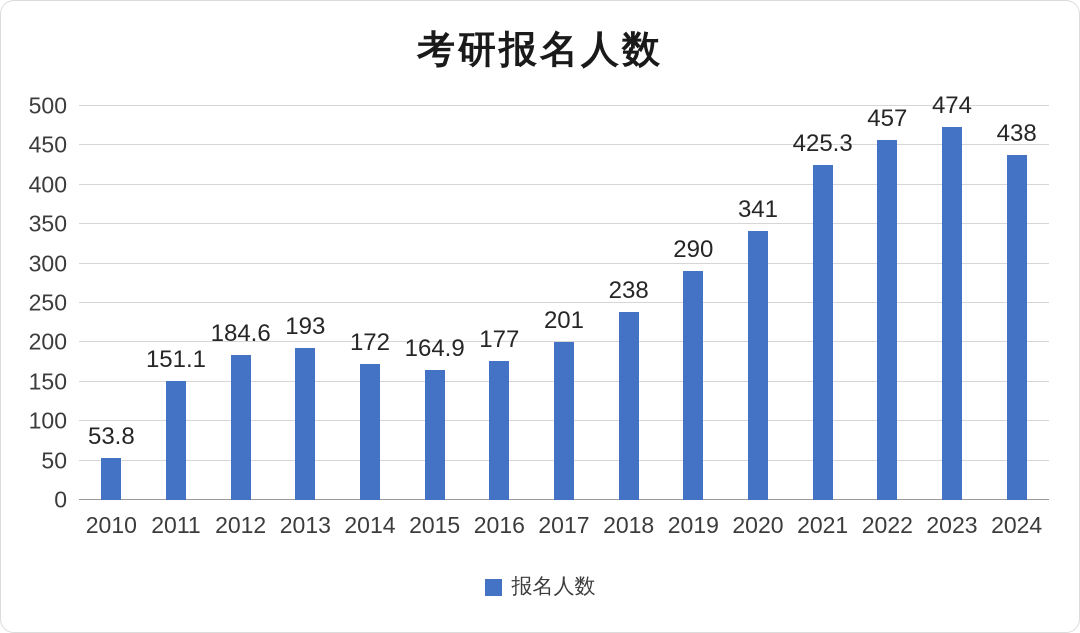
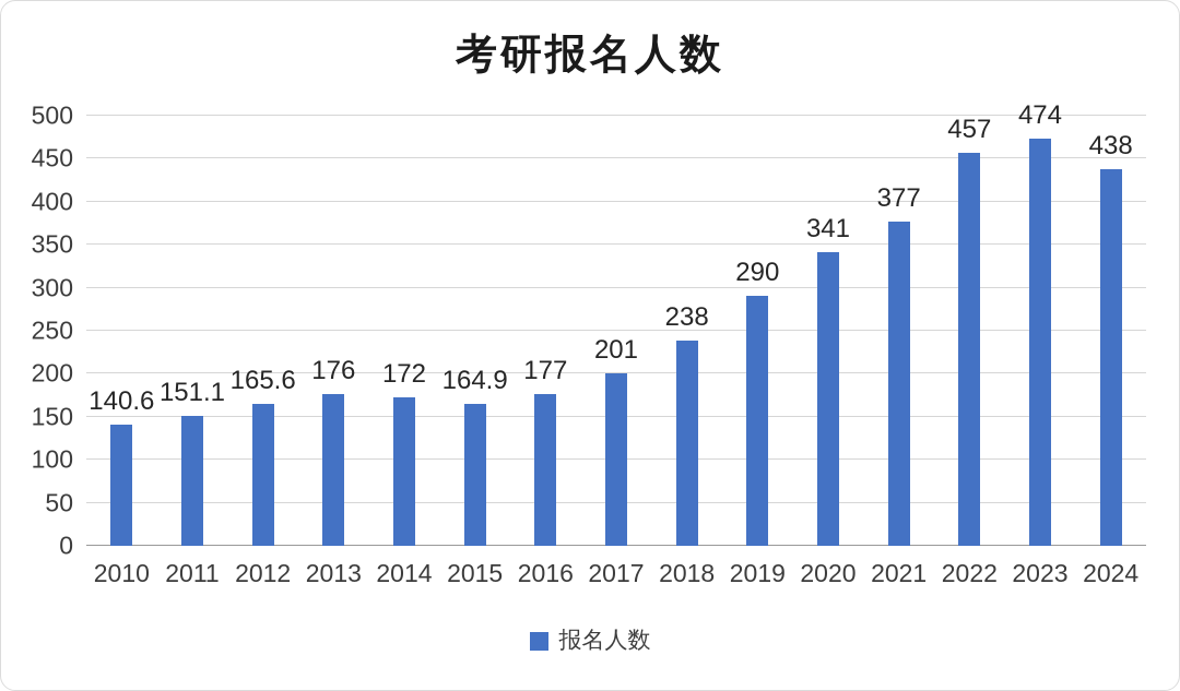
2010: 53.8 -> 140.6
2012: 184.6 -> 165.6
2013: 193 -> 176
2021: 425.3 -> 377
